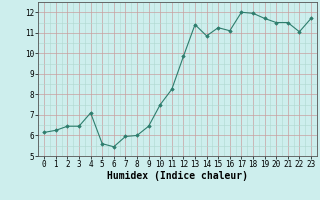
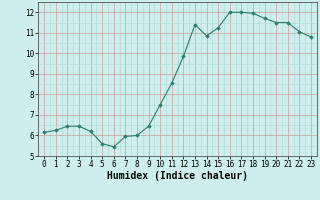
4: 7.10 -> 6.20
11: 8.25 -> 8.55
16: 11.10 -> 12.00
23: 11.70 -> 10.80
